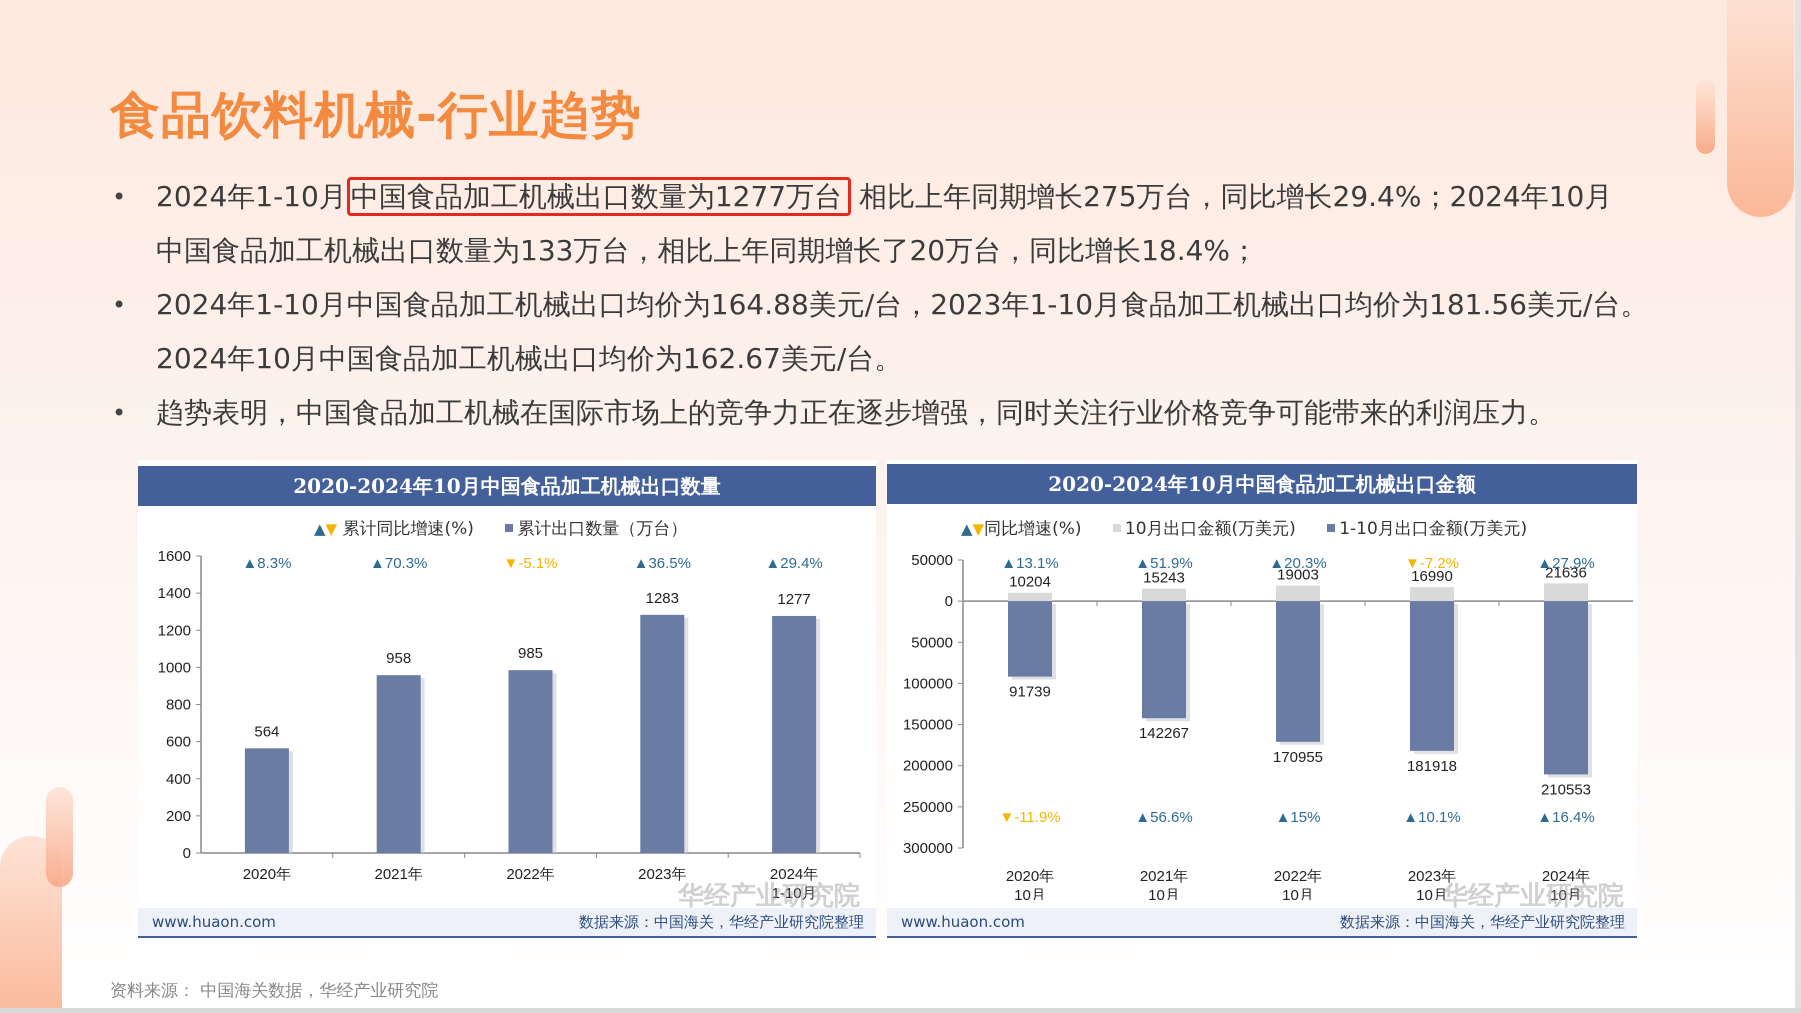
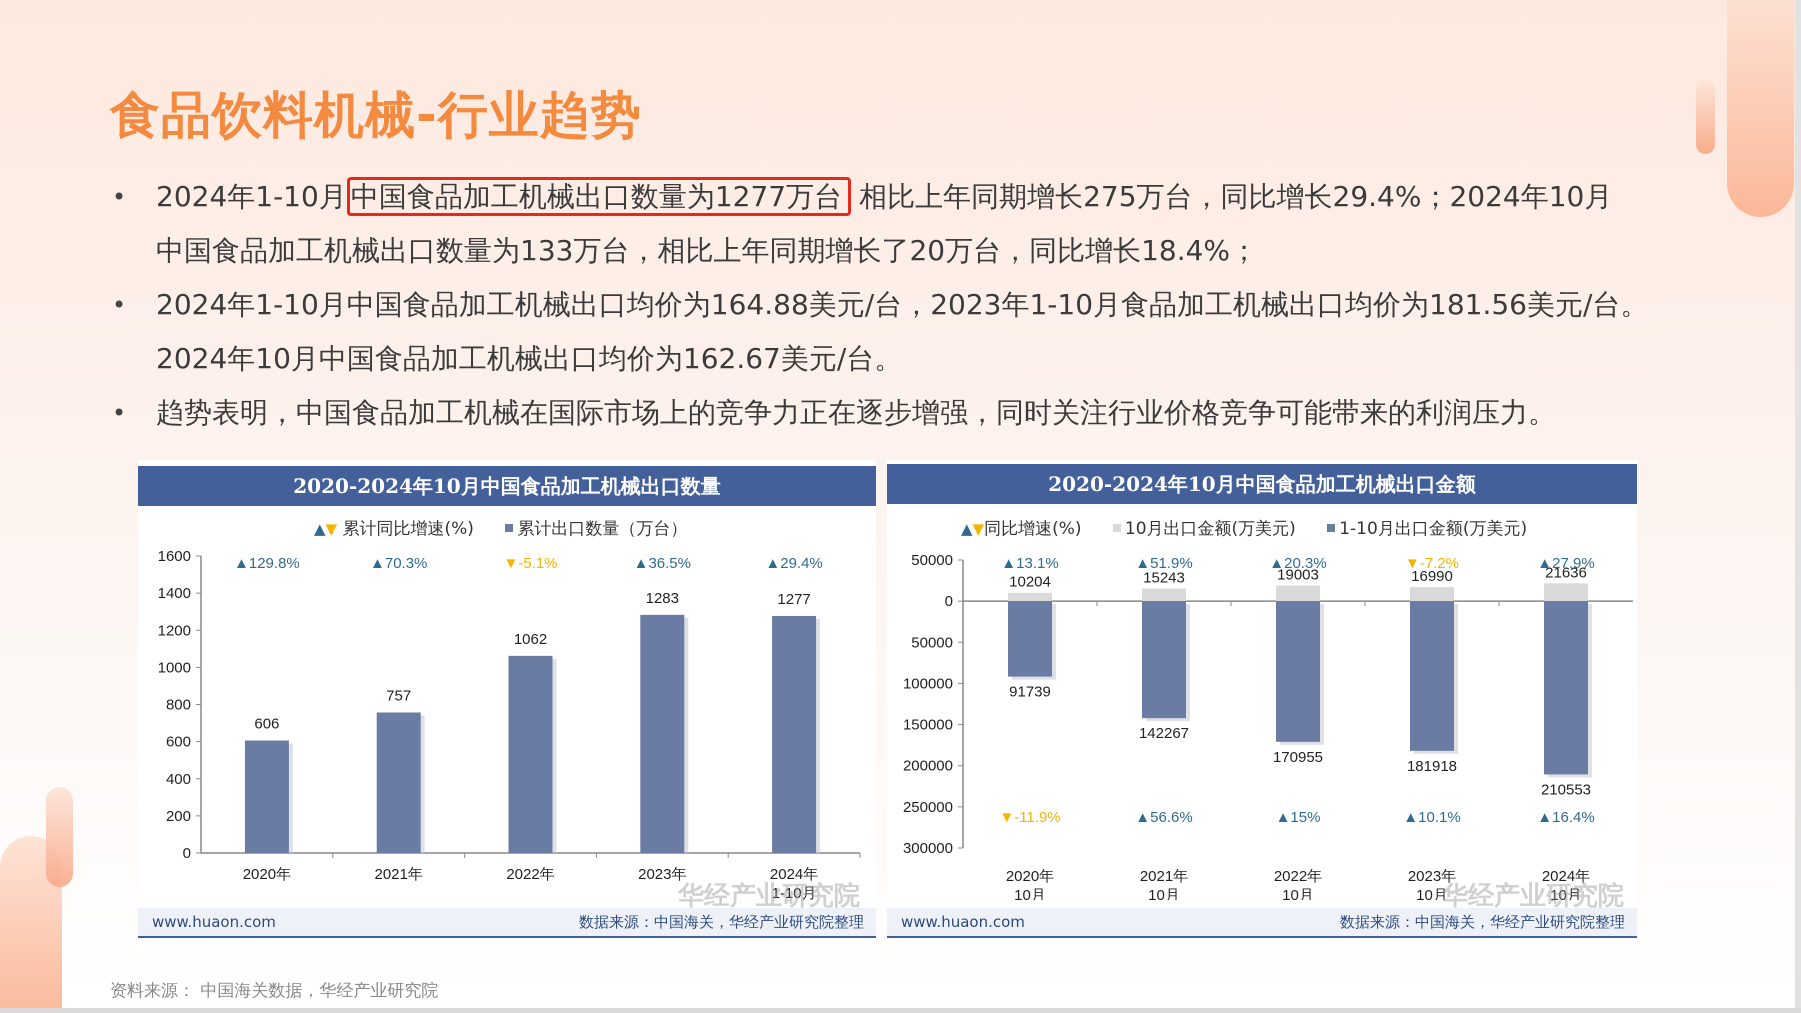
2020-2024年10月中国食品加工机械出口数量/累计出口数量（万台）/2020年: 564 -> 606
2020-2024年10月中国食品加工机械出口数量/累计同比增速(%)/2020年: 8.3 -> 129.8
2020-2024年10月中国食品加工机械出口数量/累计出口数量（万台）/2021年: 958 -> 757
2020-2024年10月中国食品加工机械出口数量/累计出口数量（万台）/2022年: 985 -> 1062
